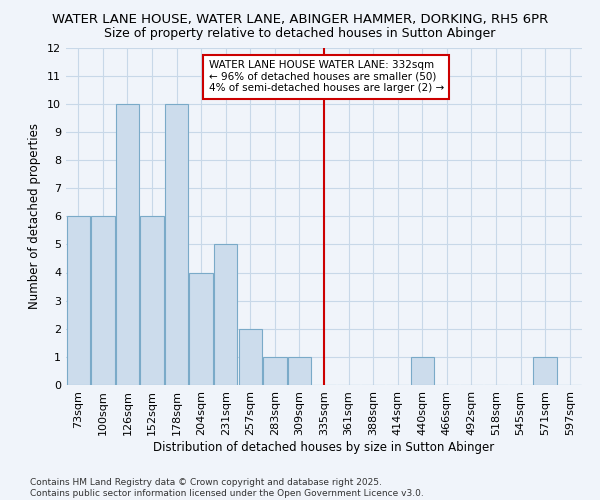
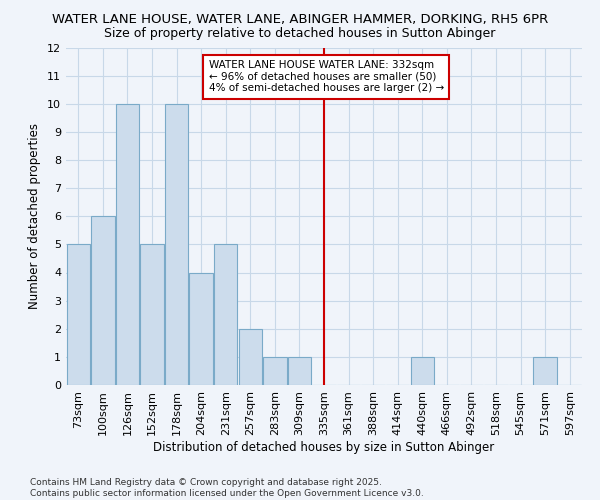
73sqm: 6 -> 5
152sqm: 6 -> 5
